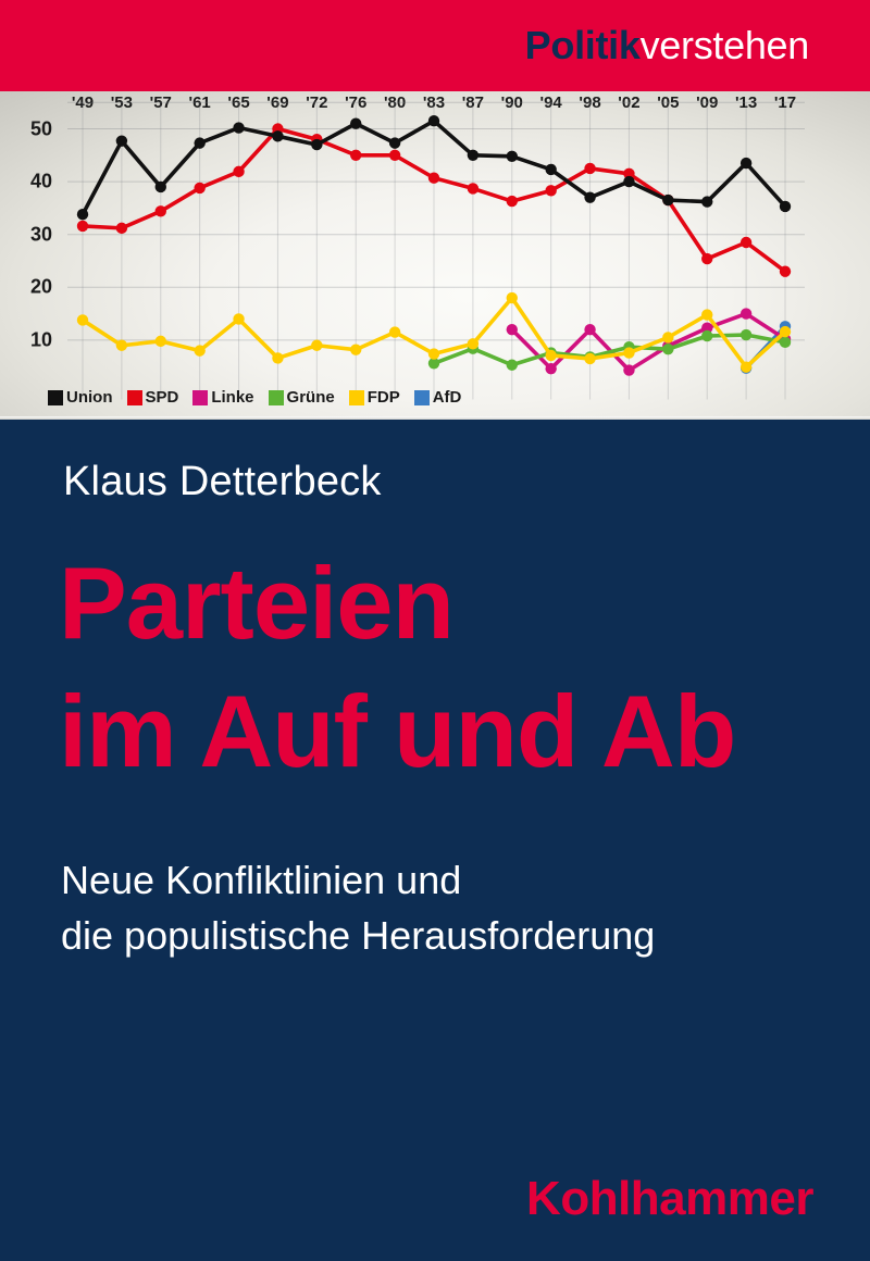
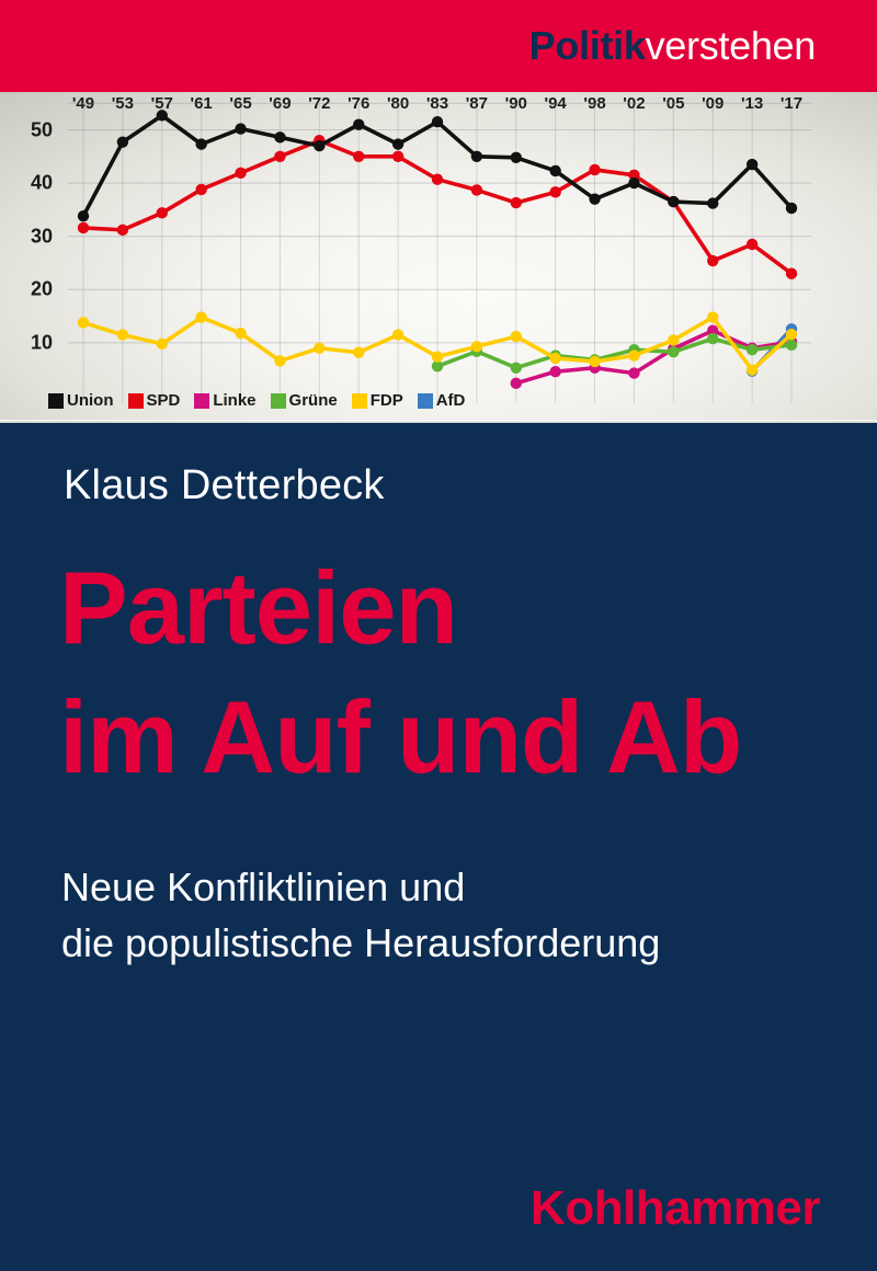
FDP/'53: 9 -> 12
Union/'57: 39 -> 53
FDP/'61: 8 -> 15
FDP/'65: 14 -> 12
SPD/'69: 50 -> 45
Linke/'90: 12 -> 2
FDP/'90: 18 -> 11
Linke/'98: 12 -> 5
Linke/'13: 15 -> 9
Grüne/'13: 11 -> 9
